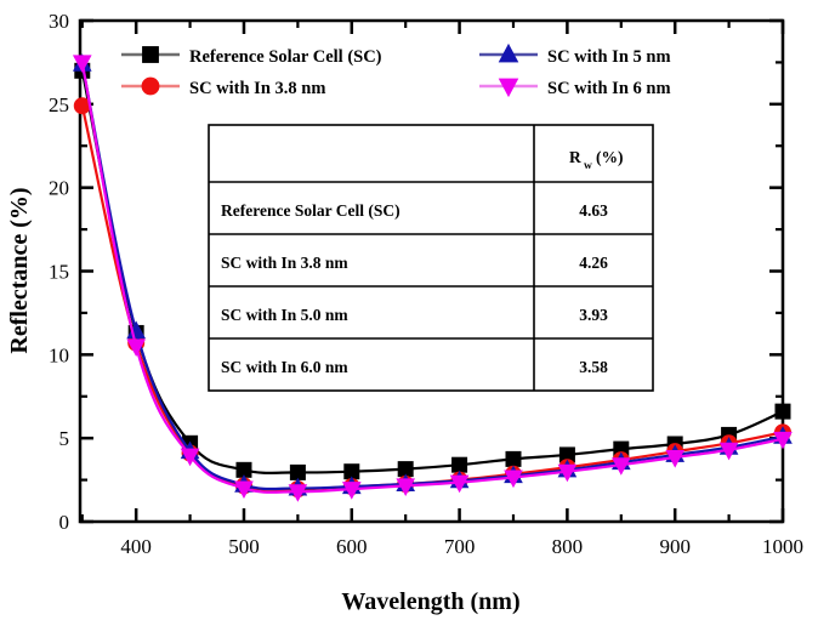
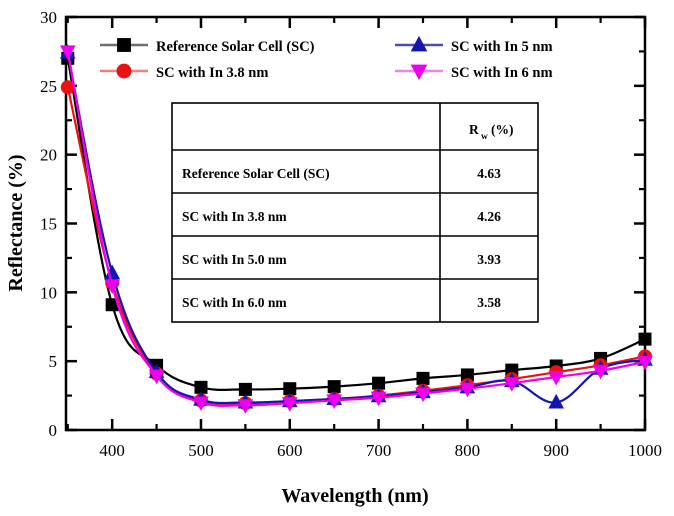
Reference Solar Cell (SC)/400: 11.3 -> 9.1
SC with In 5 nm/900: 4.0 -> 2.0
